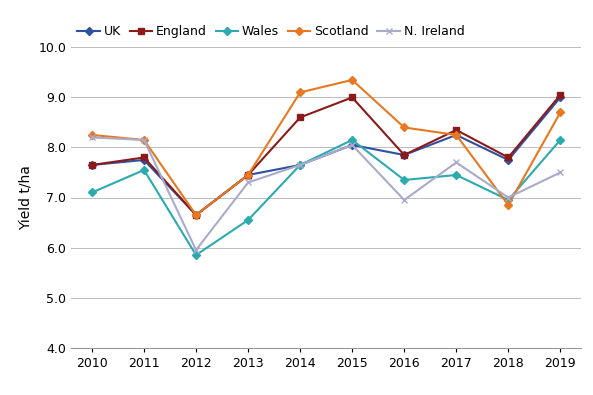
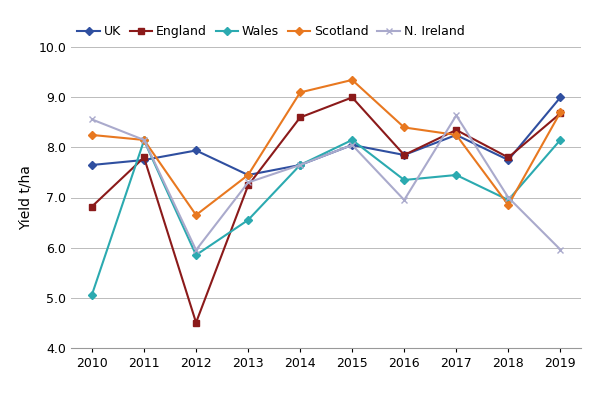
England/2010: 7.65 -> 6.82
Wales/2010: 7.10 -> 5.06
N. Ireland/2010: 8.20 -> 8.56
Wales/2011: 7.55 -> 8.14
UK/2012: 6.65 -> 7.94
England/2012: 6.65 -> 4.50
England/2013: 7.45 -> 7.24
N. Ireland/2017: 7.70 -> 8.64
England/2019: 9.05 -> 8.68
N. Ireland/2019: 7.50 -> 5.96
